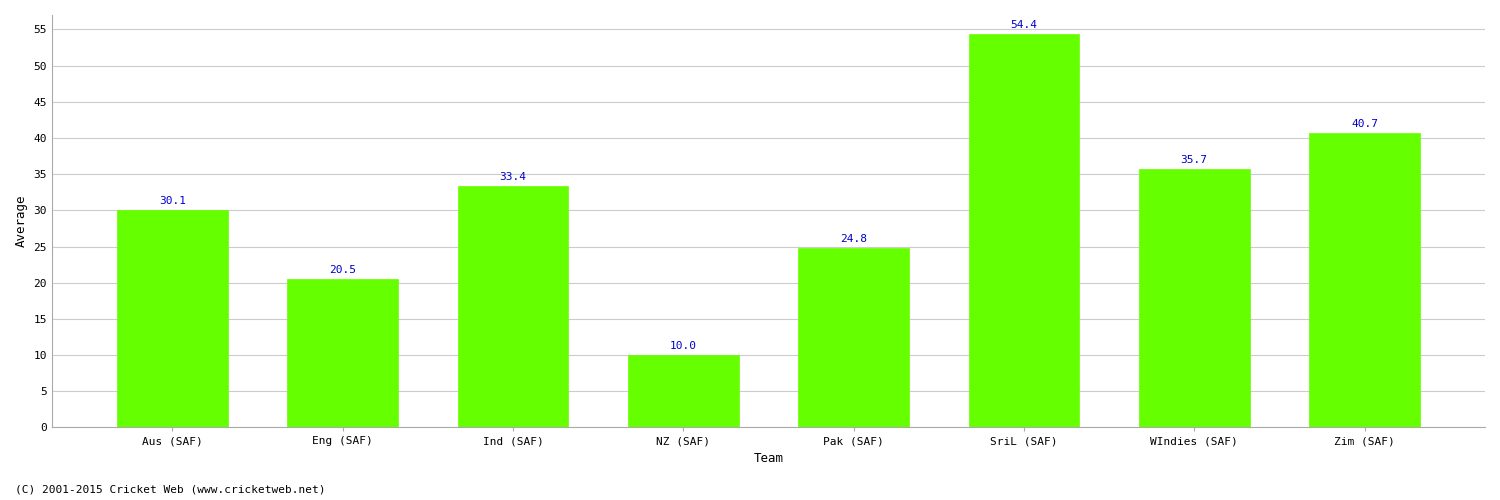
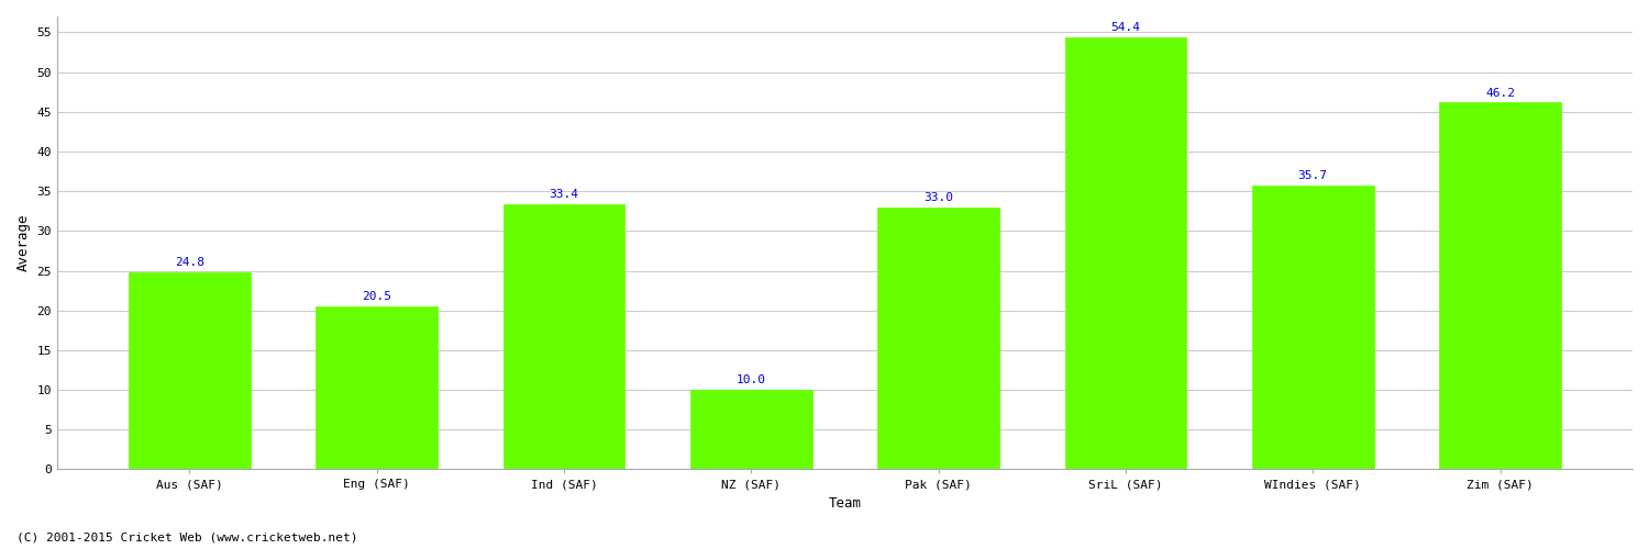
Aus (SAF): 30.1 -> 24.8
Pak (SAF): 24.8 -> 33.0
Zim (SAF): 40.7 -> 46.2
